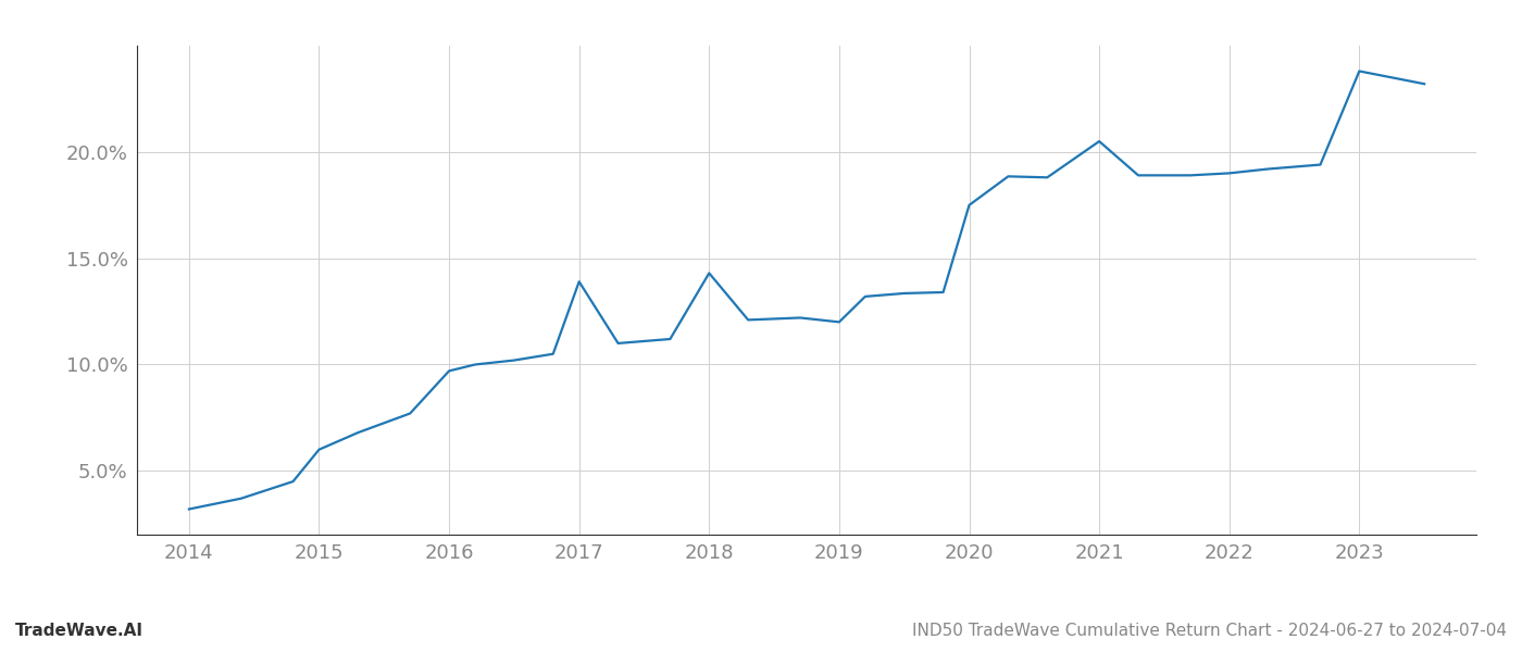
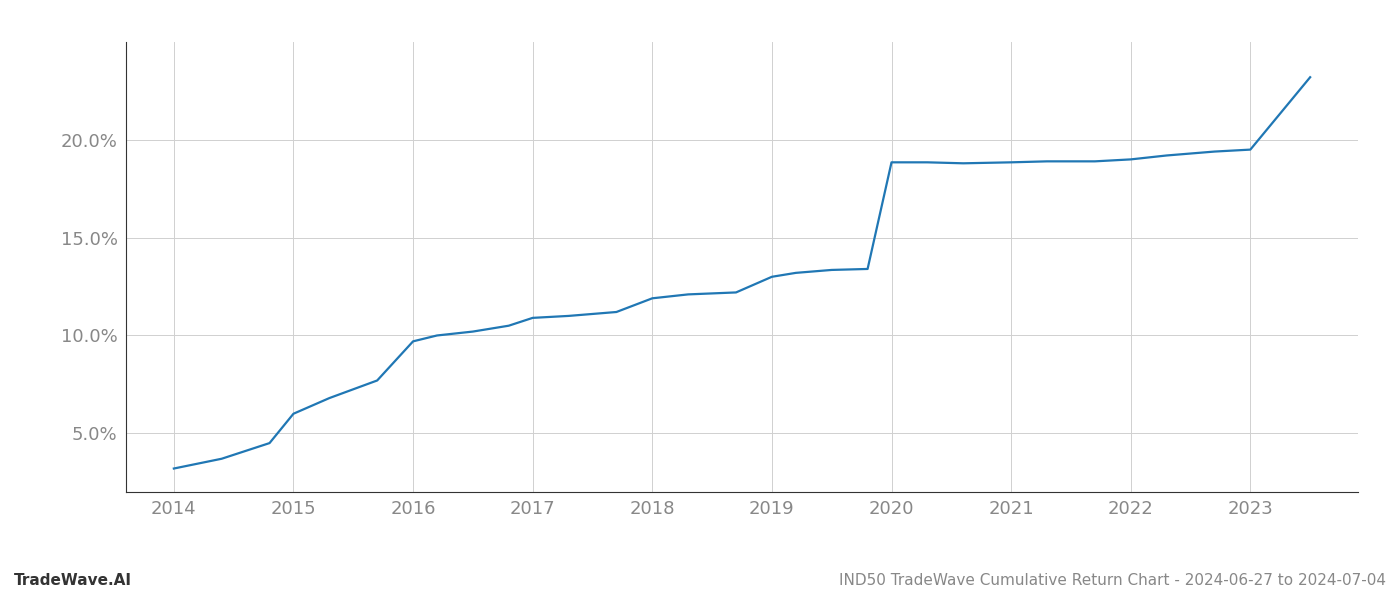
2017: 13.9% -> 10.9%
2018: 14.3% -> 11.9%
2019: 12.0% -> 13.0%
2020: 17.5% -> 18.9%
2021: 20.5% -> 18.9%
2023: 23.8% -> 19.5%
